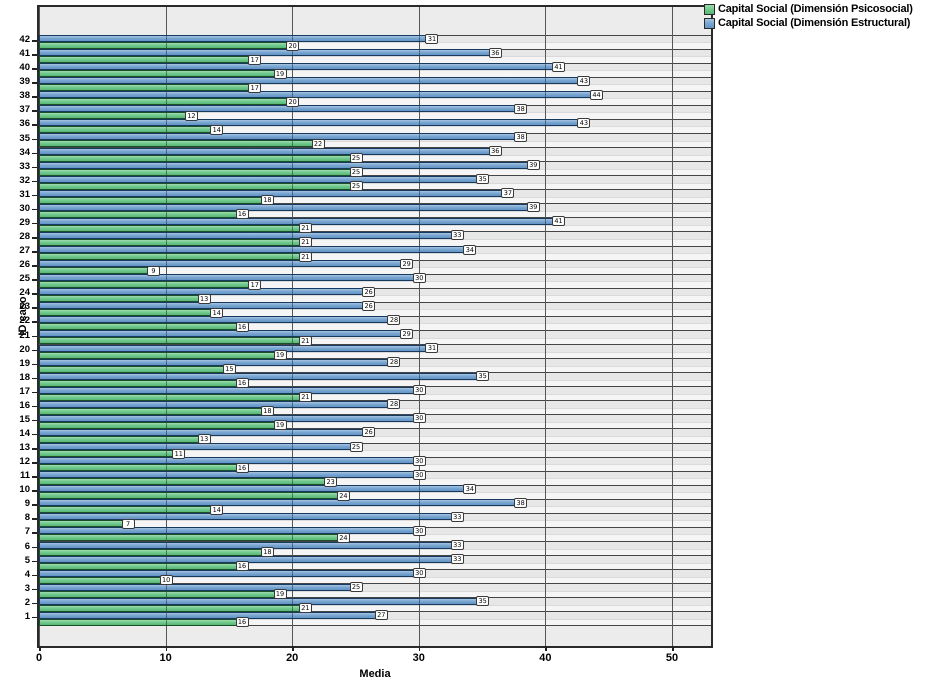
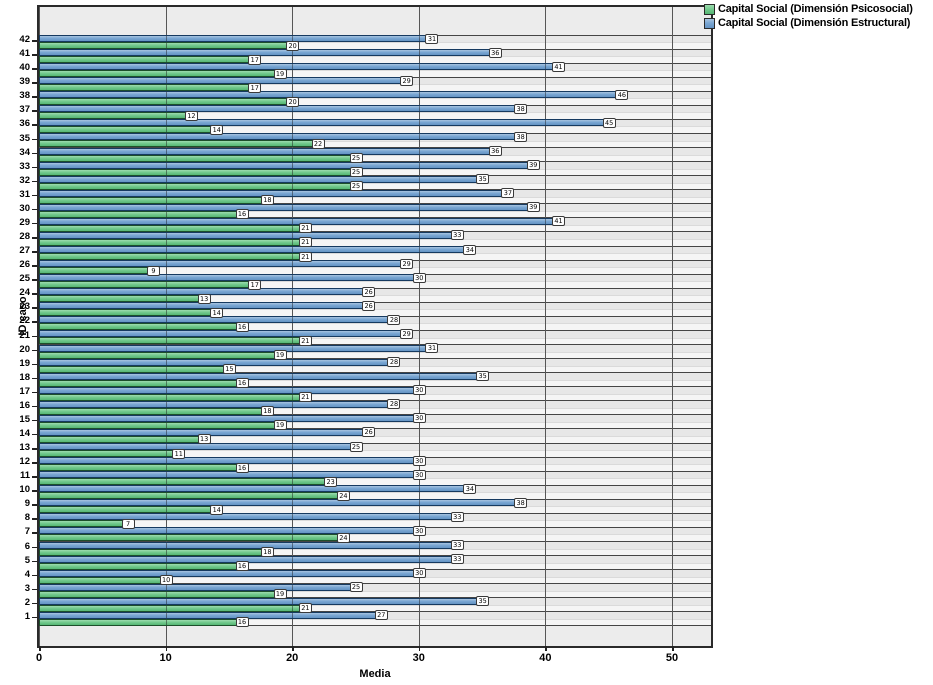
Capital Social (Dimensión Estructural)/36: 43 -> 45
Capital Social (Dimensión Estructural)/38: 44 -> 46
Capital Social (Dimensión Estructural)/39: 43 -> 29
